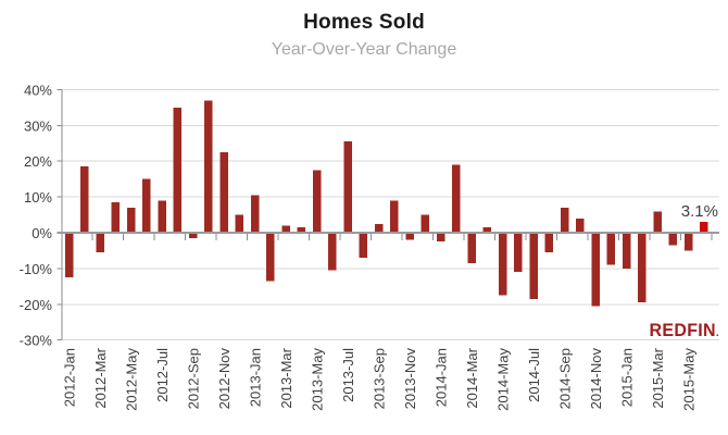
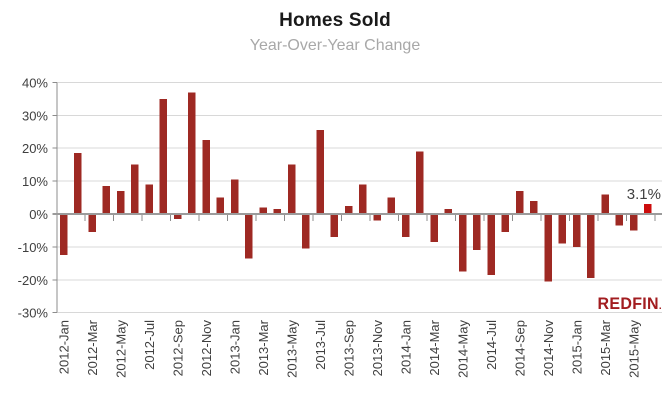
2013-May: 18% -> 15%
2014-Jan: -2% -> -7%
